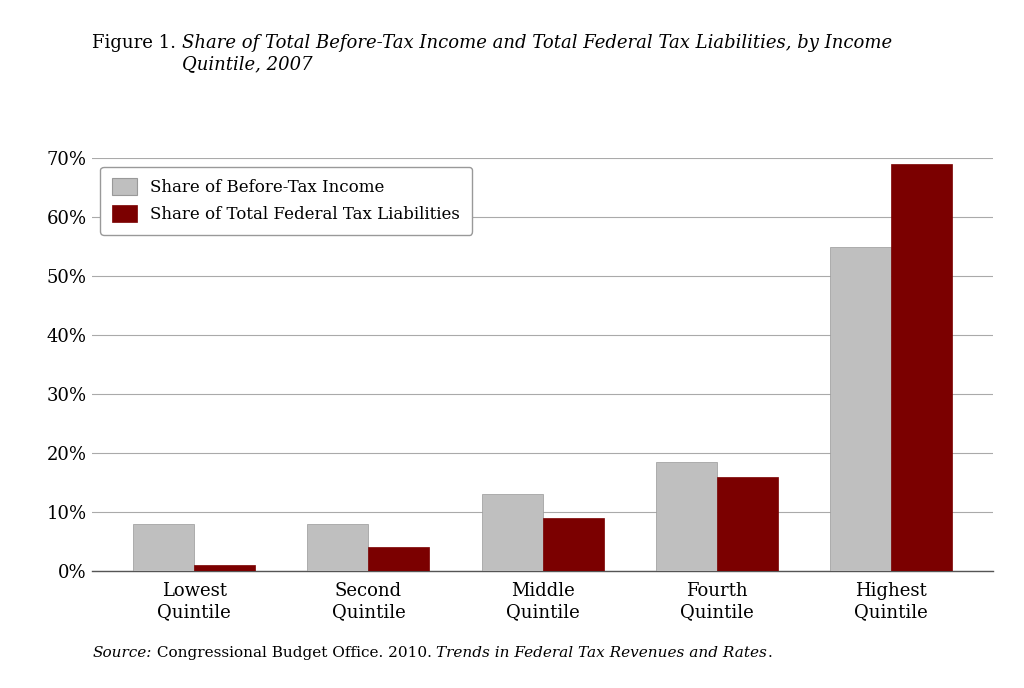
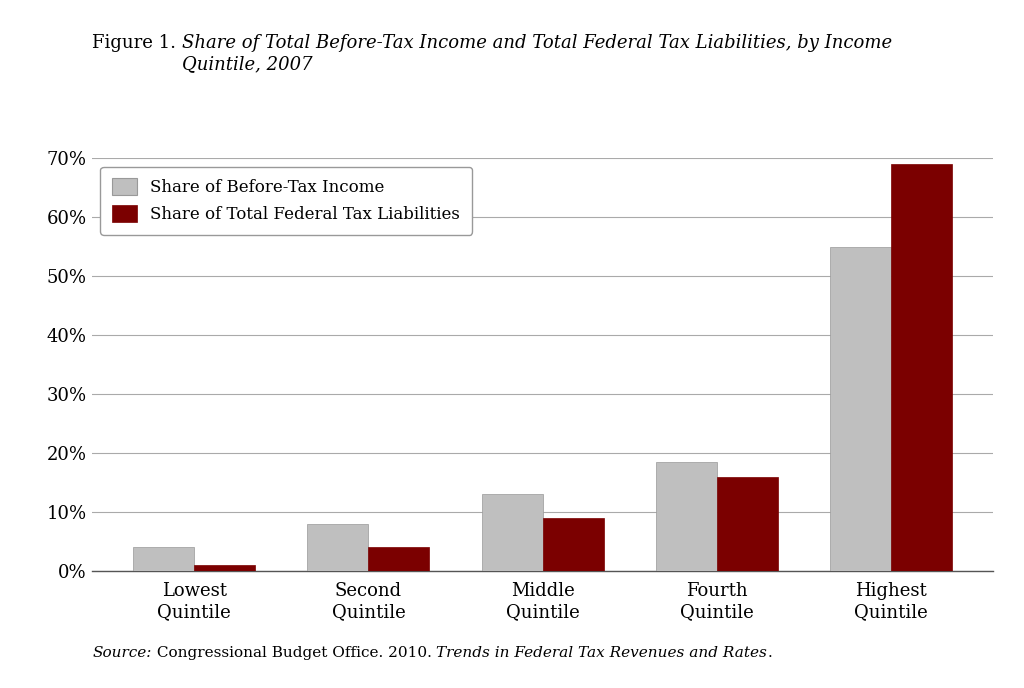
Share of Before-Tax Income/Lowest Quintile: 8.0% -> 4.0%
